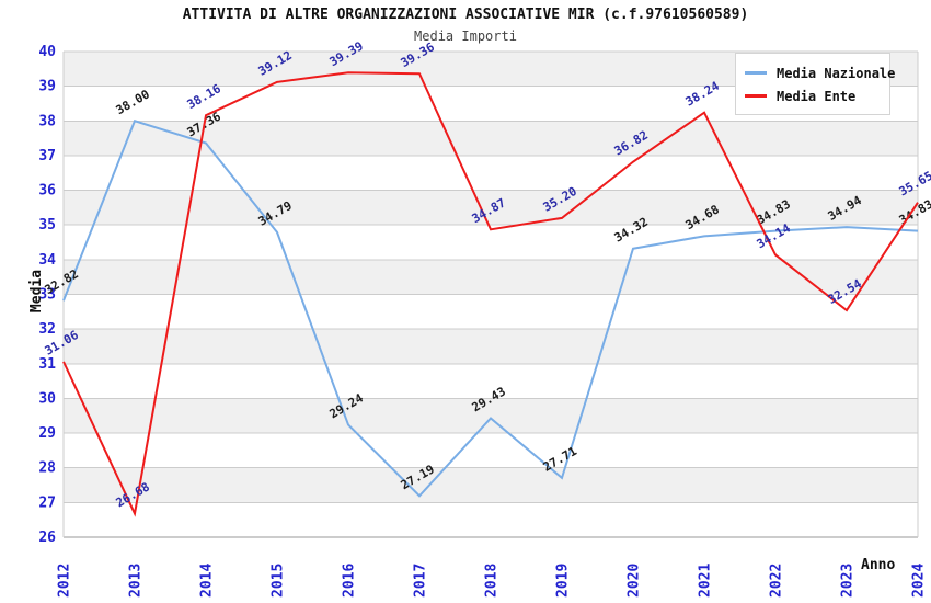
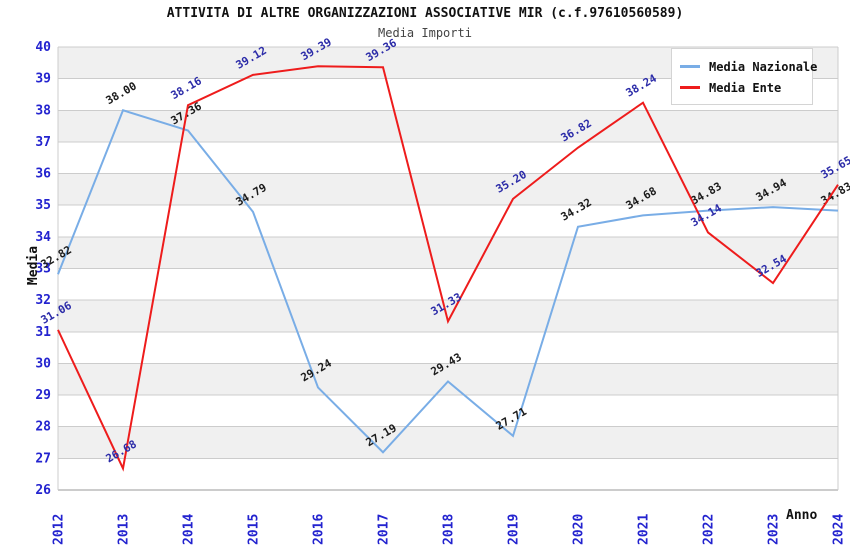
Media Ente/2018: 34.87 -> 31.33
